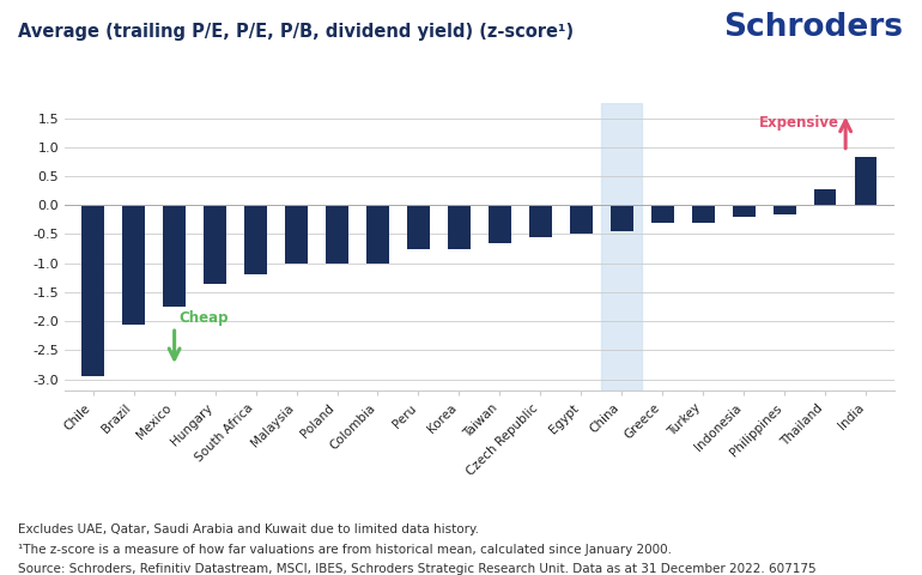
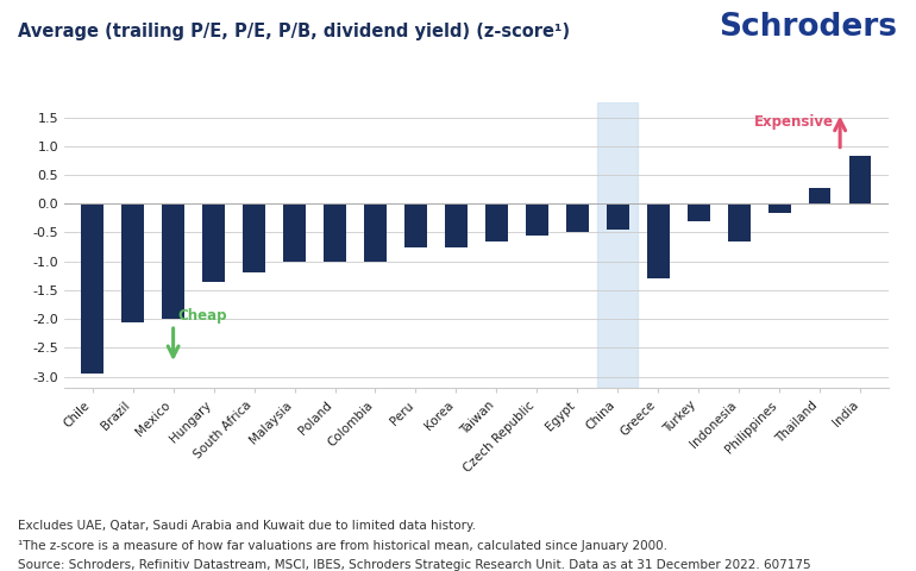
Mexico: -1.75 -> -2.00
Greece: -0.30 -> -1.30
Indonesia: -0.20 -> -0.65
